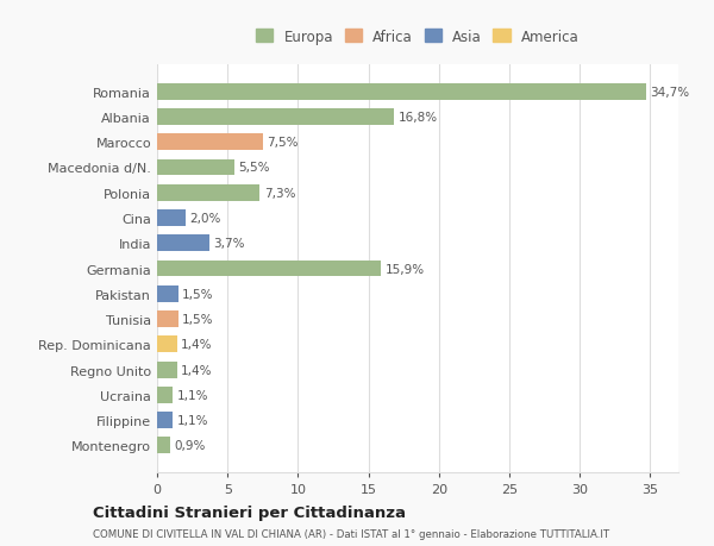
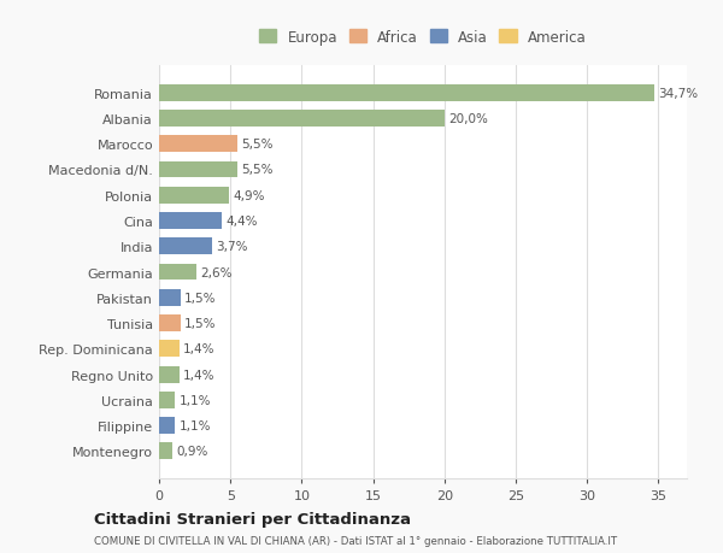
Albania: 16,8% -> 20,0%
Marocco: 7,5% -> 5,5%
Polonia: 7,3% -> 4,9%
Cina: 2,0% -> 4,4%
Germania: 15,9% -> 2,6%
